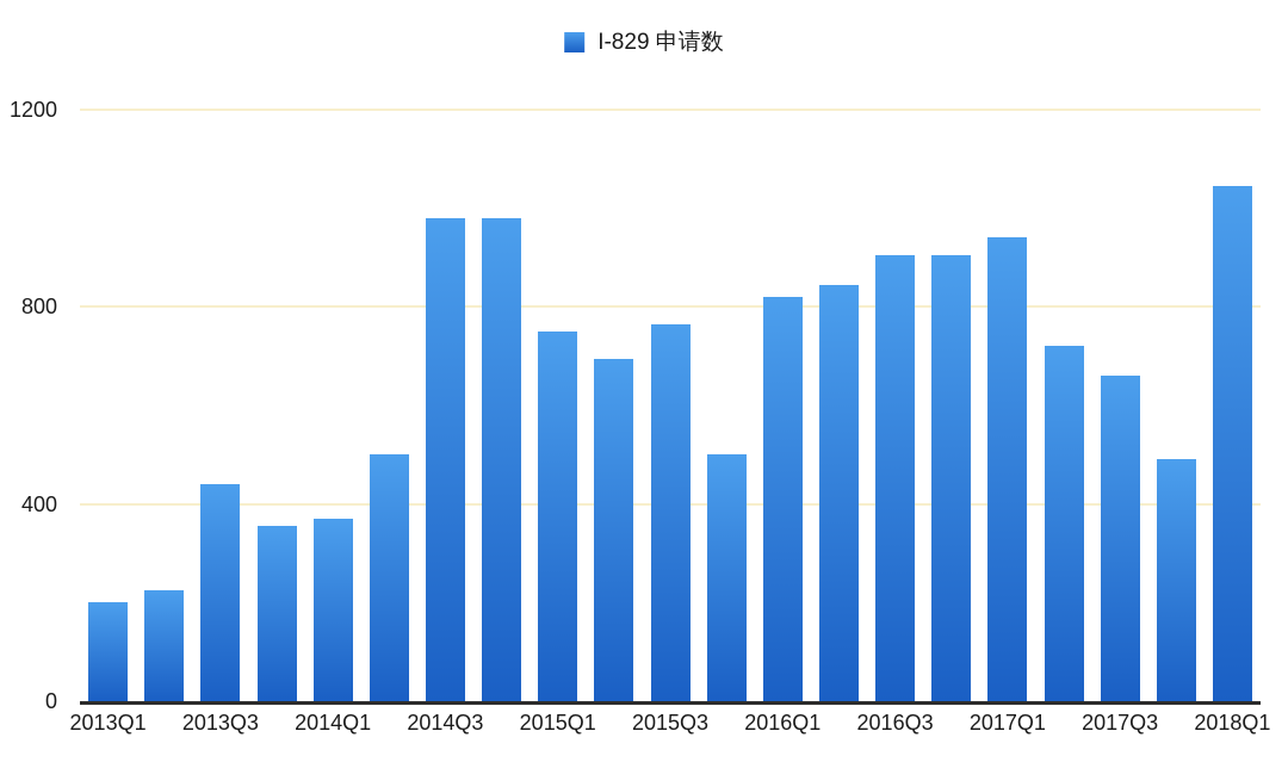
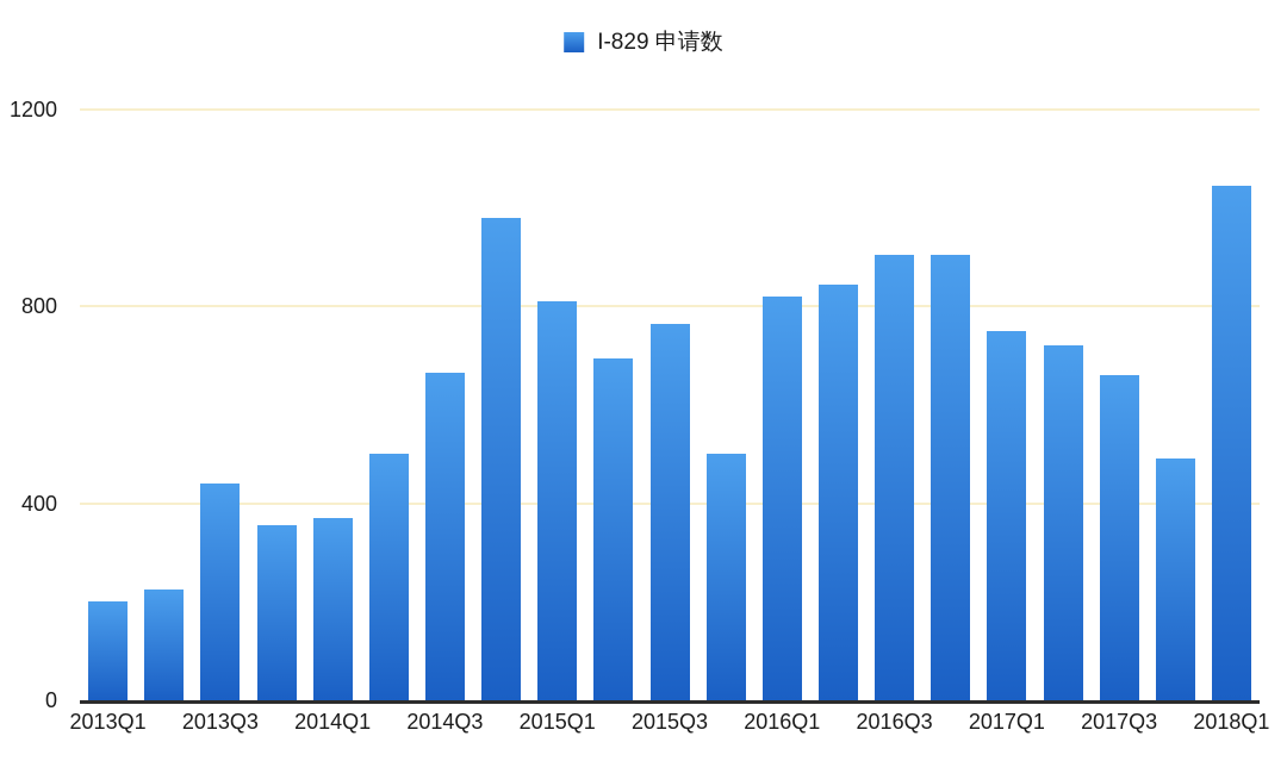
2014Q3: 980 -> 660
2015Q1: 750 -> 810
2017Q1: 940 -> 750
